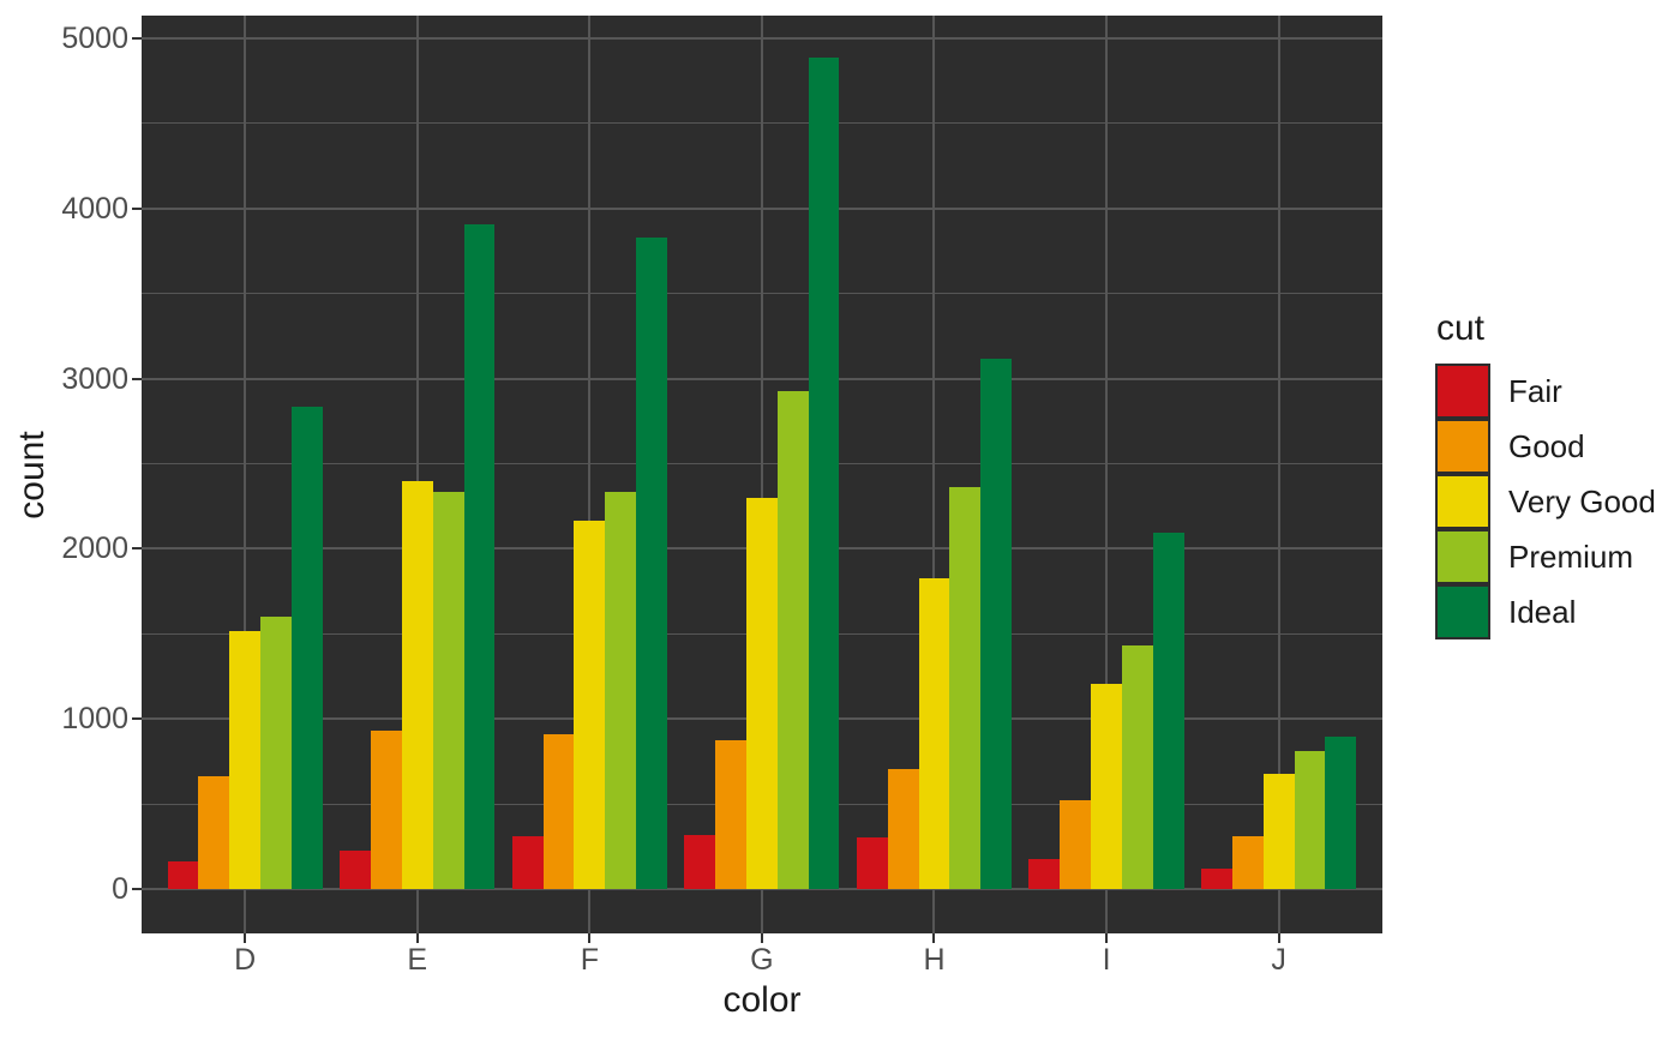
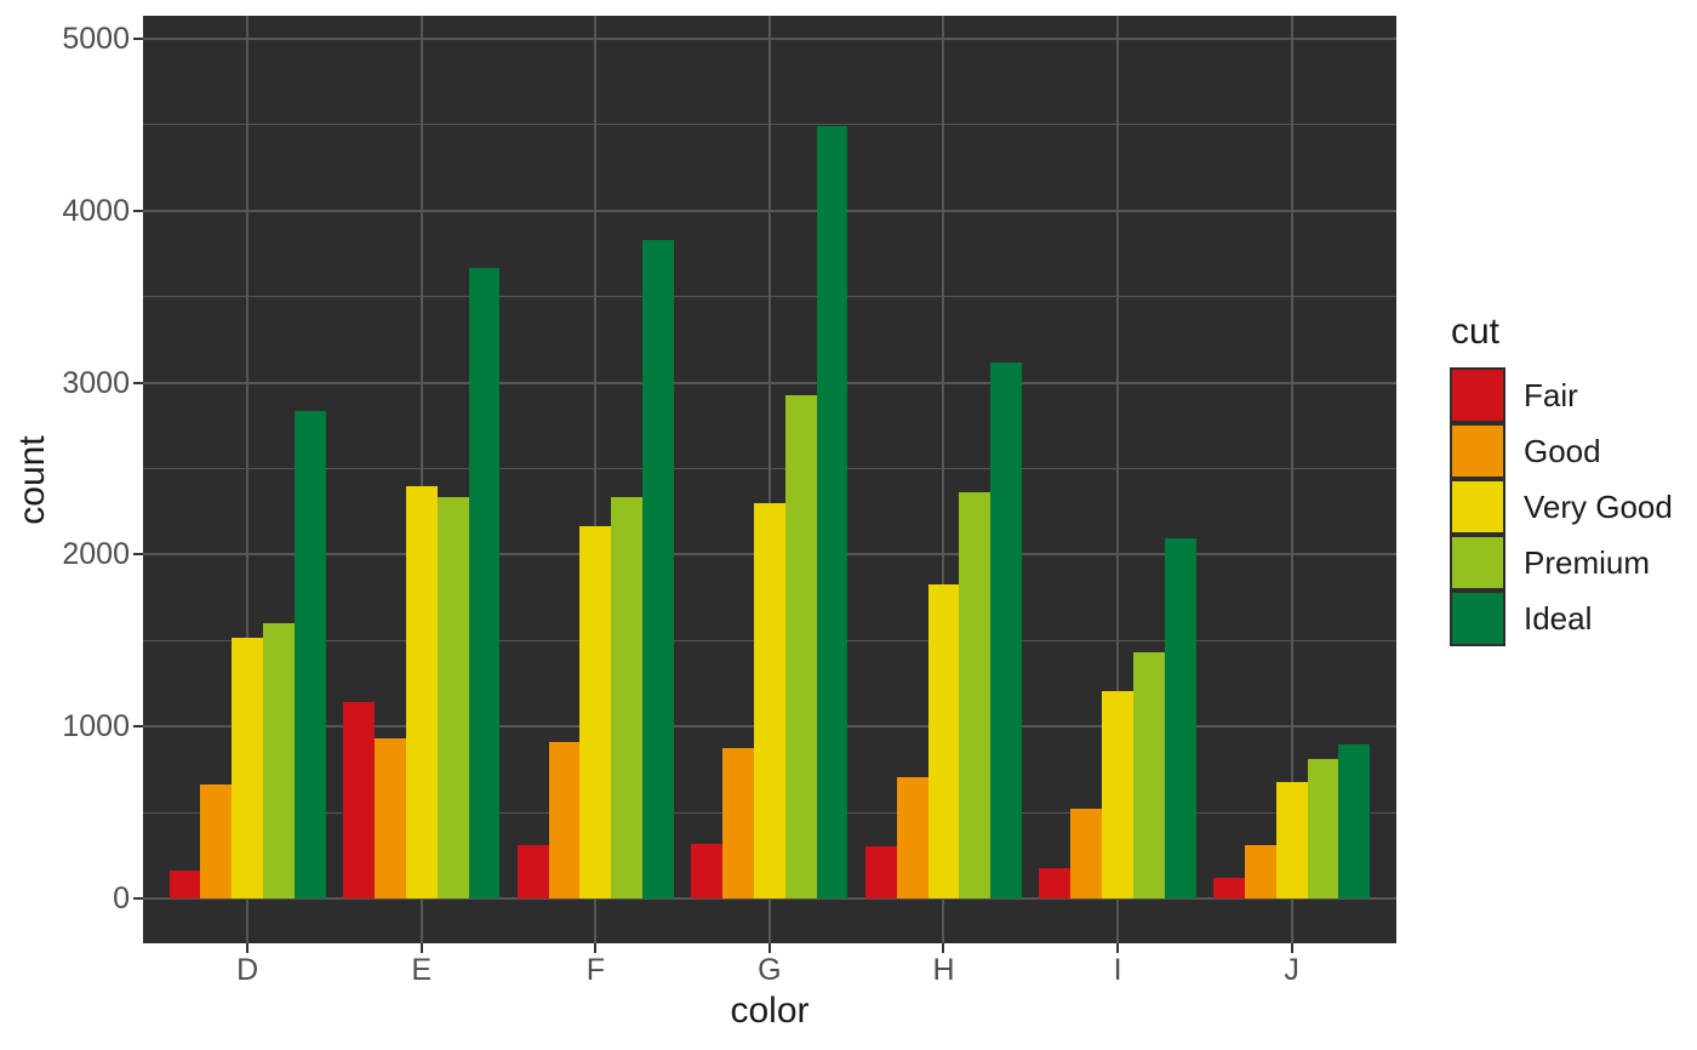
Fair/E: 220 -> 1140
Ideal/E: 3900 -> 3670
Ideal/G: 4880 -> 4490
